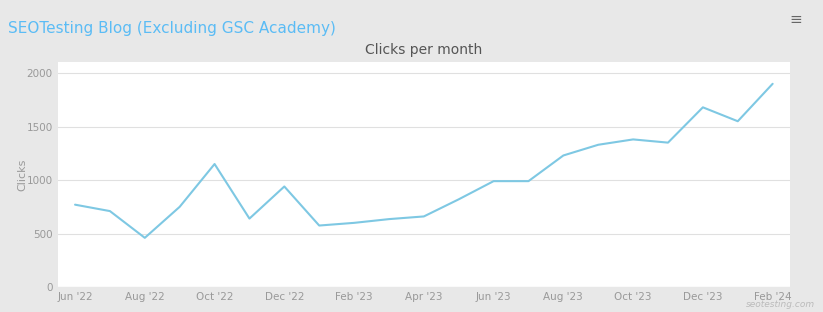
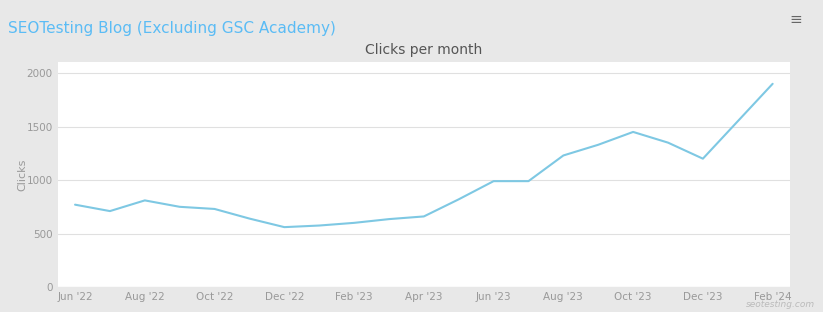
Aug '22: 460 -> 810
Oct '22: 1150 -> 730
Dec '22: 940 -> 560
Oct '23: 1380 -> 1450
Dec '23: 1680 -> 1200
